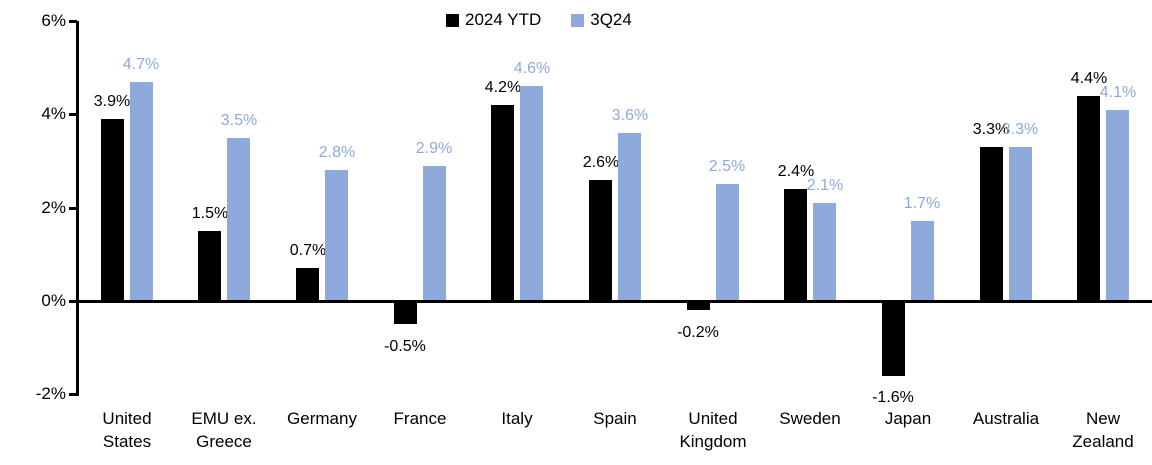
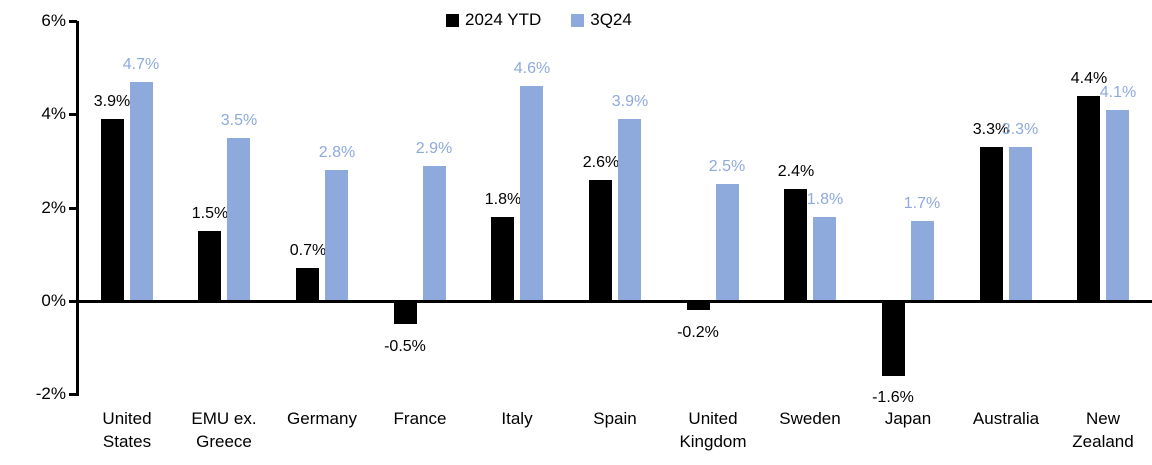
2024 YTD/Italy: 4.2% -> 1.8%
3Q24/Spain: 3.6% -> 3.9%
3Q24/Sweden: 2.1% -> 1.8%
